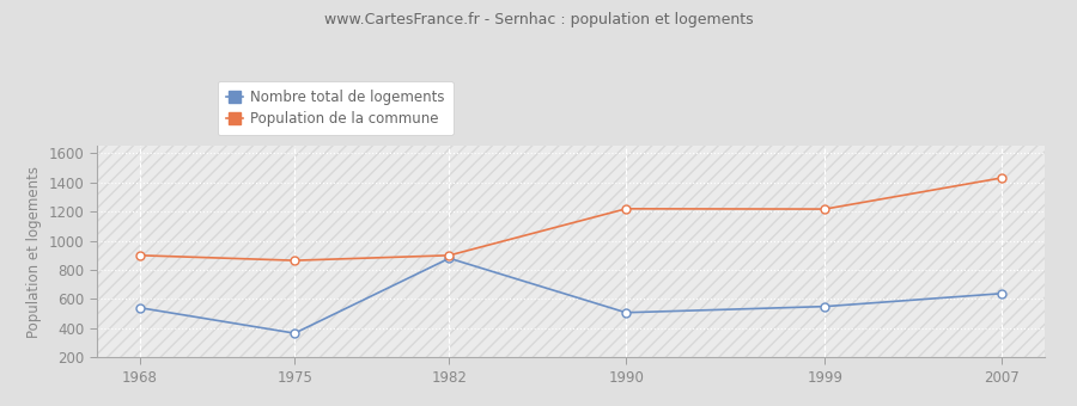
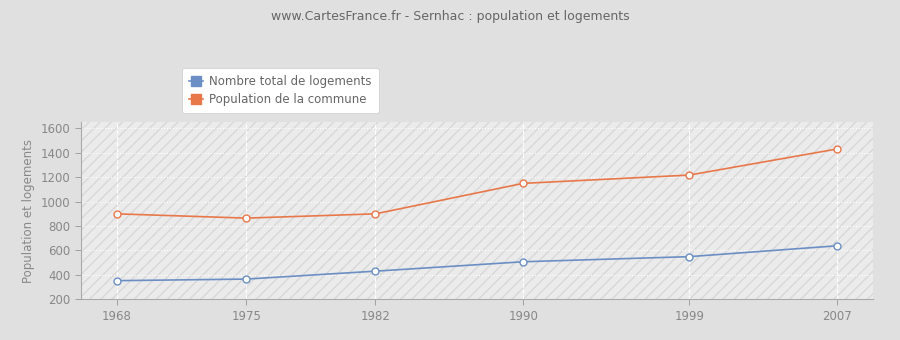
Nombre total de logements/1968: 540 -> 350
Nombre total de logements/1982: 880 -> 430
Population de la commune/1990: 1220 -> 1150
